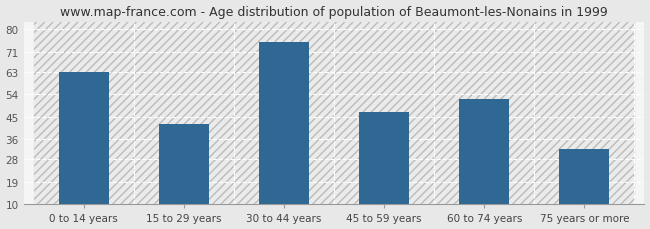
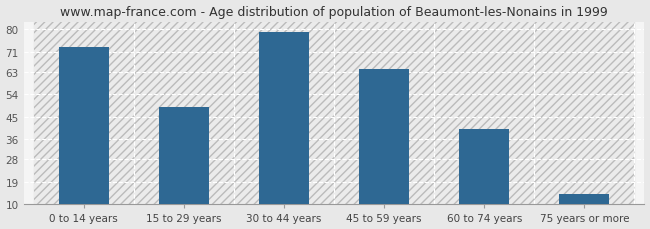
0 to 14 years: 63 -> 73
15 to 29 years: 42 -> 49
30 to 44 years: 75 -> 79
45 to 59 years: 47 -> 64
60 to 74 years: 52 -> 40
75 years or more: 32 -> 14
